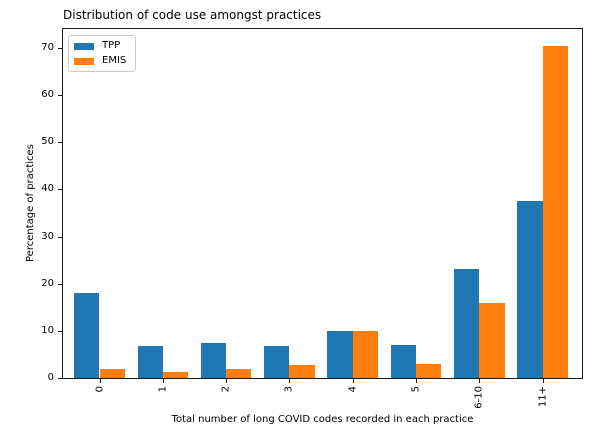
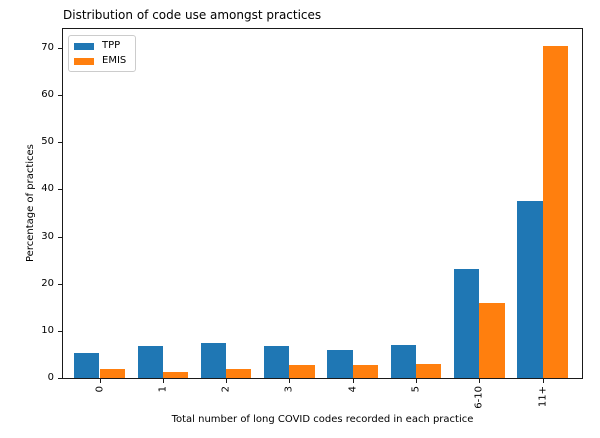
TPP/0: 18 -> 5
TPP/4: 10 -> 6
EMIS/4: 10 -> 3
